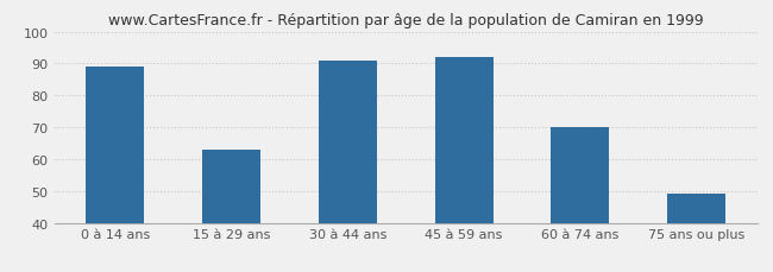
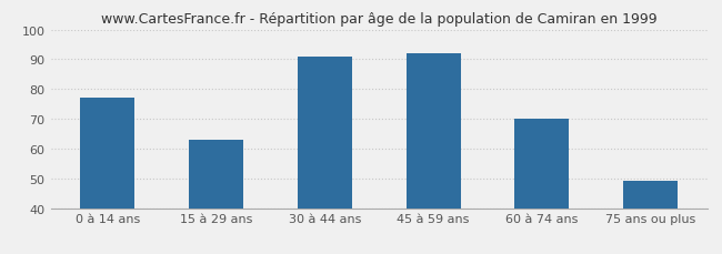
0 à 14 ans: 89 -> 77
